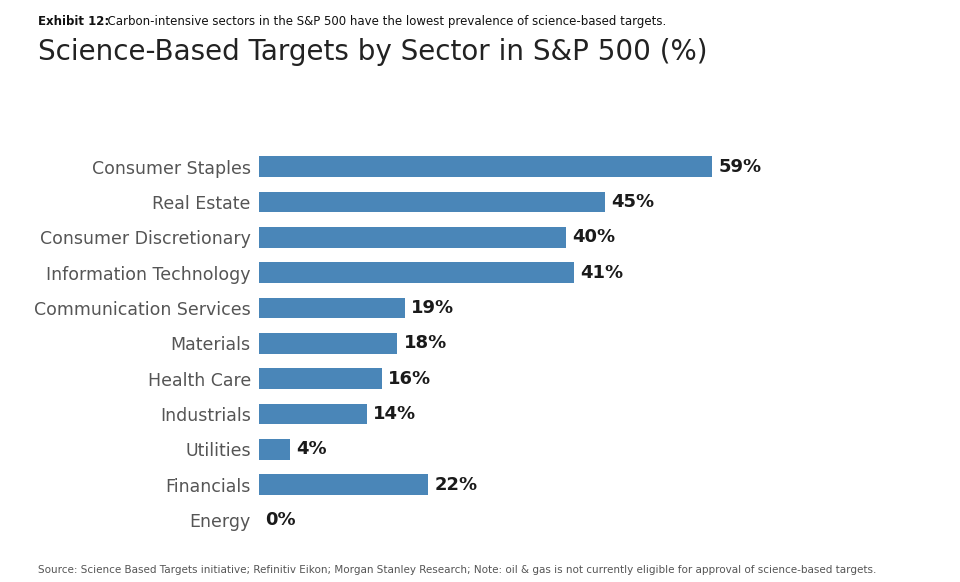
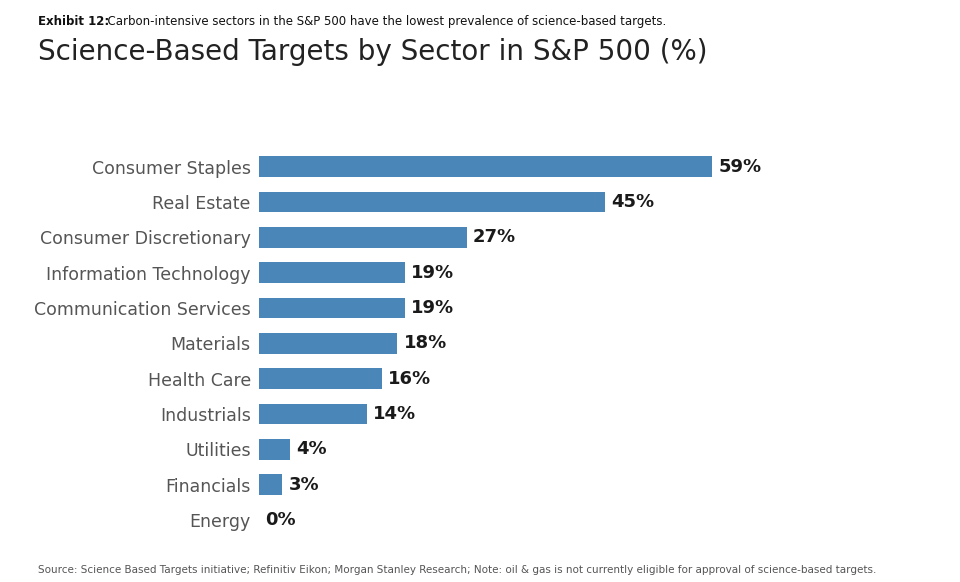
Consumer Discretionary: 40% -> 27%
Information Technology: 41% -> 19%
Financials: 22% -> 3%
